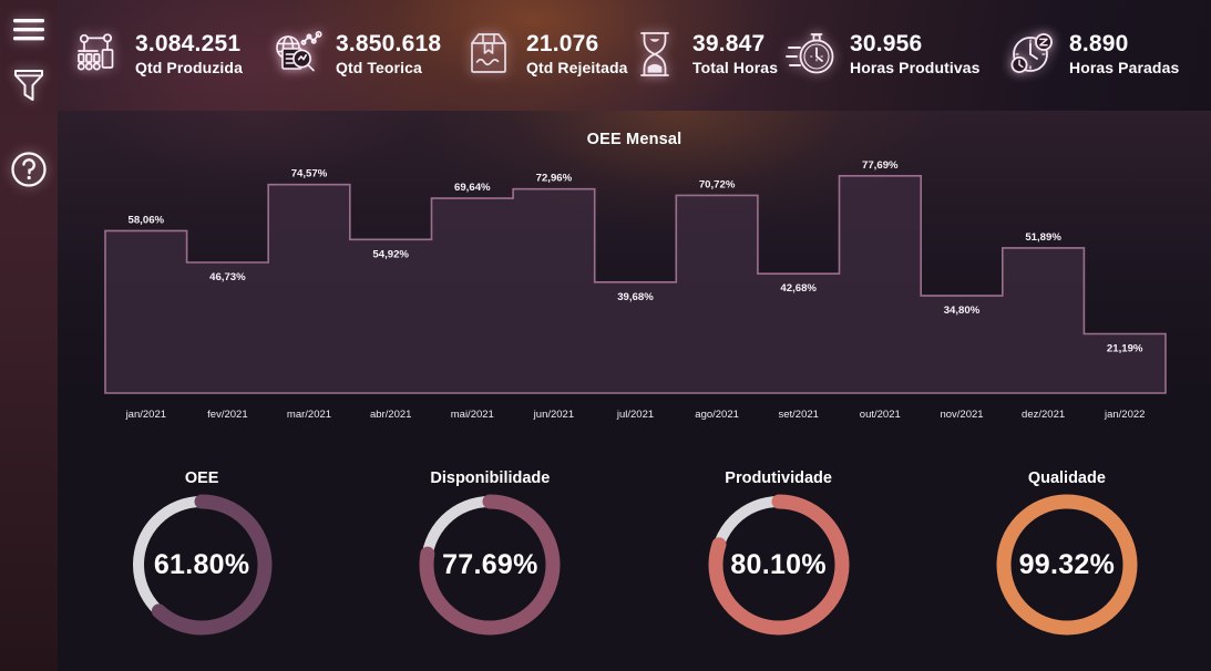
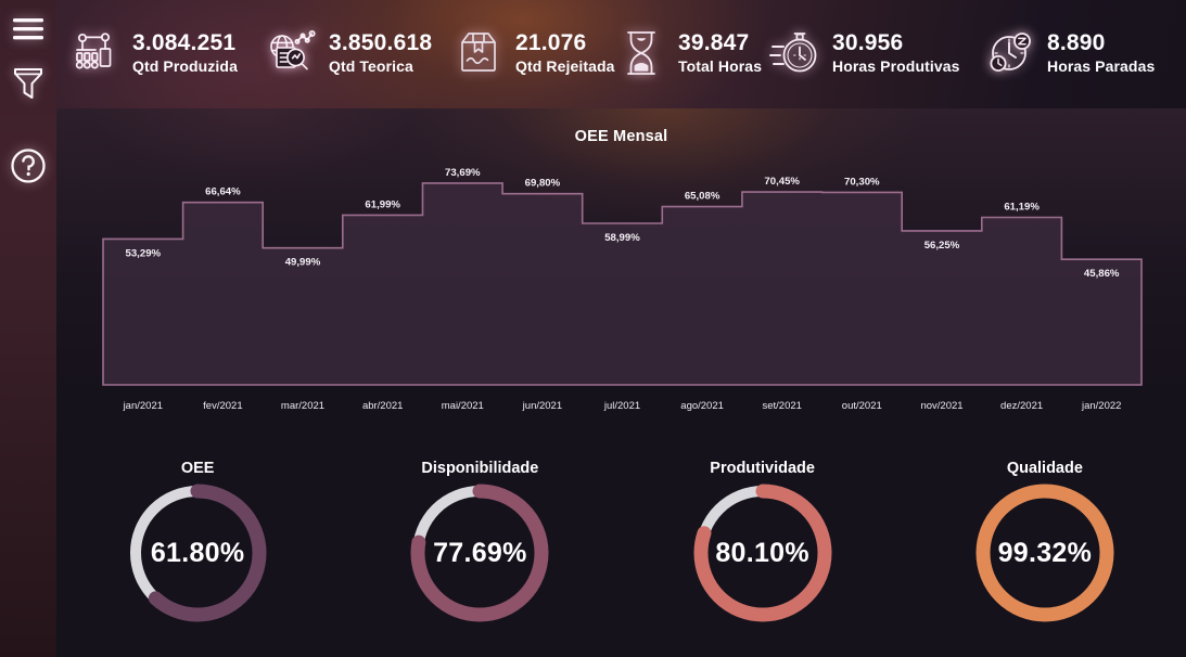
jan/2021: 58,06% -> 53,29%
fev/2021: 46,73% -> 66,64%
mar/2021: 74,57% -> 49,99%
abr/2021: 54,92% -> 61,99%
mai/2021: 69,64% -> 73,69%
jun/2021: 72,96% -> 69,80%
jul/2021: 39,68% -> 58,99%
ago/2021: 70,72% -> 65,08%
set/2021: 42,68% -> 70,45%
out/2021: 77,69% -> 70,30%
nov/2021: 34,80% -> 56,25%
dez/2021: 51,89% -> 61,19%
jan/2022: 21,19% -> 45,86%
